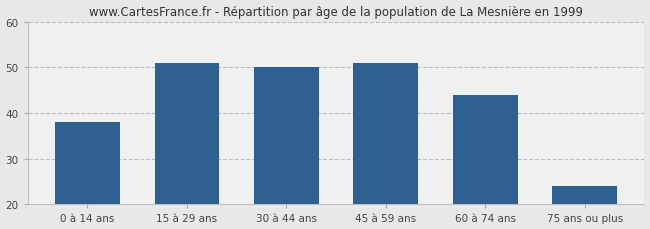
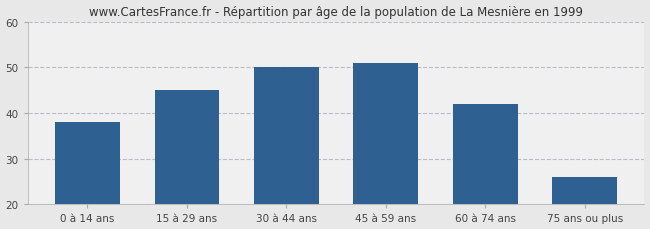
15 à 29 ans: 51 -> 45
60 à 74 ans: 44 -> 42
75 ans ou plus: 24 -> 26
